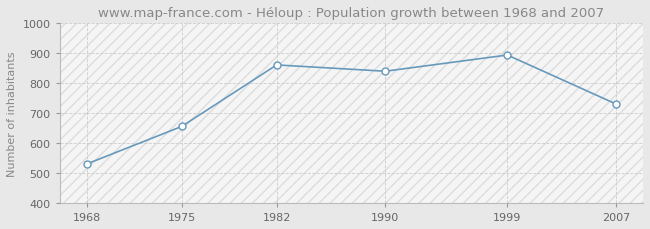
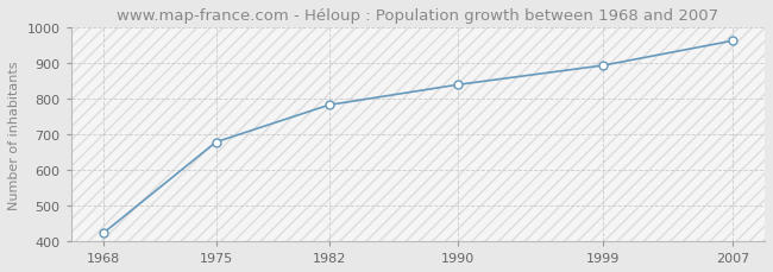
1968: 530 -> 422
1975: 655 -> 678
1982: 860 -> 782
2007: 730 -> 962
